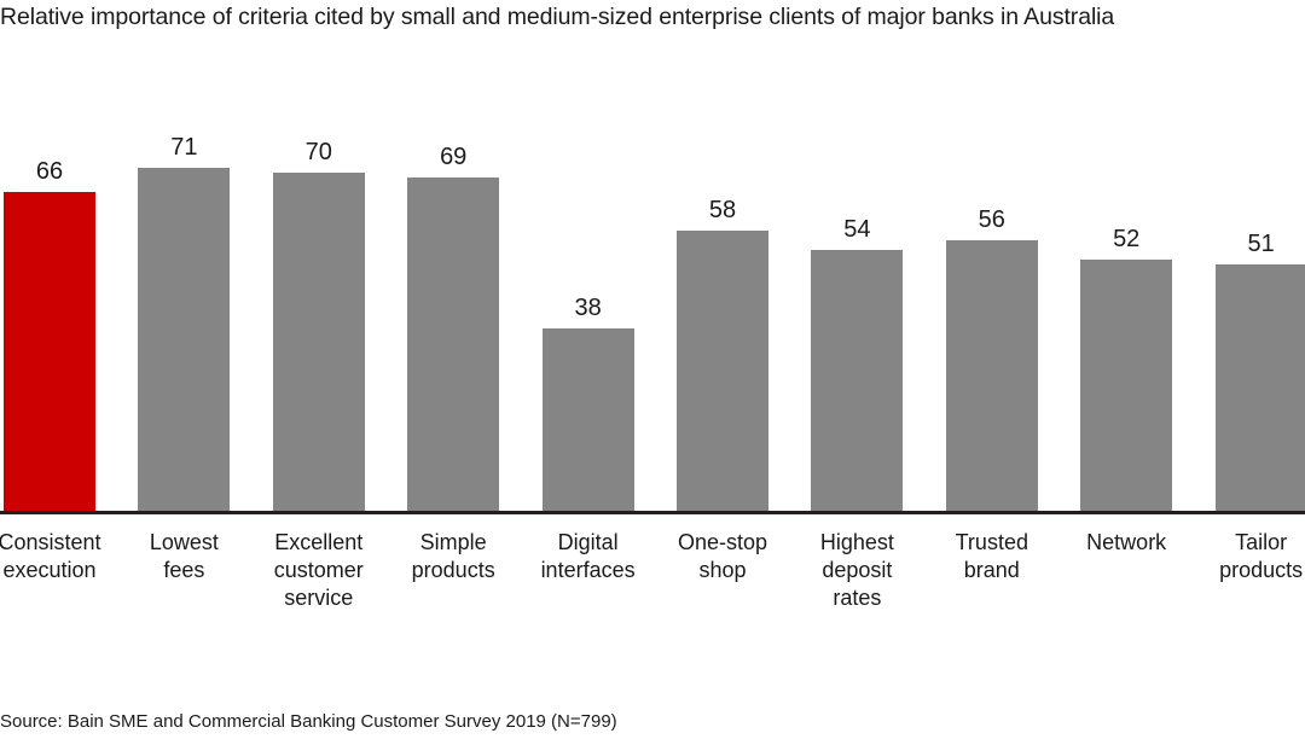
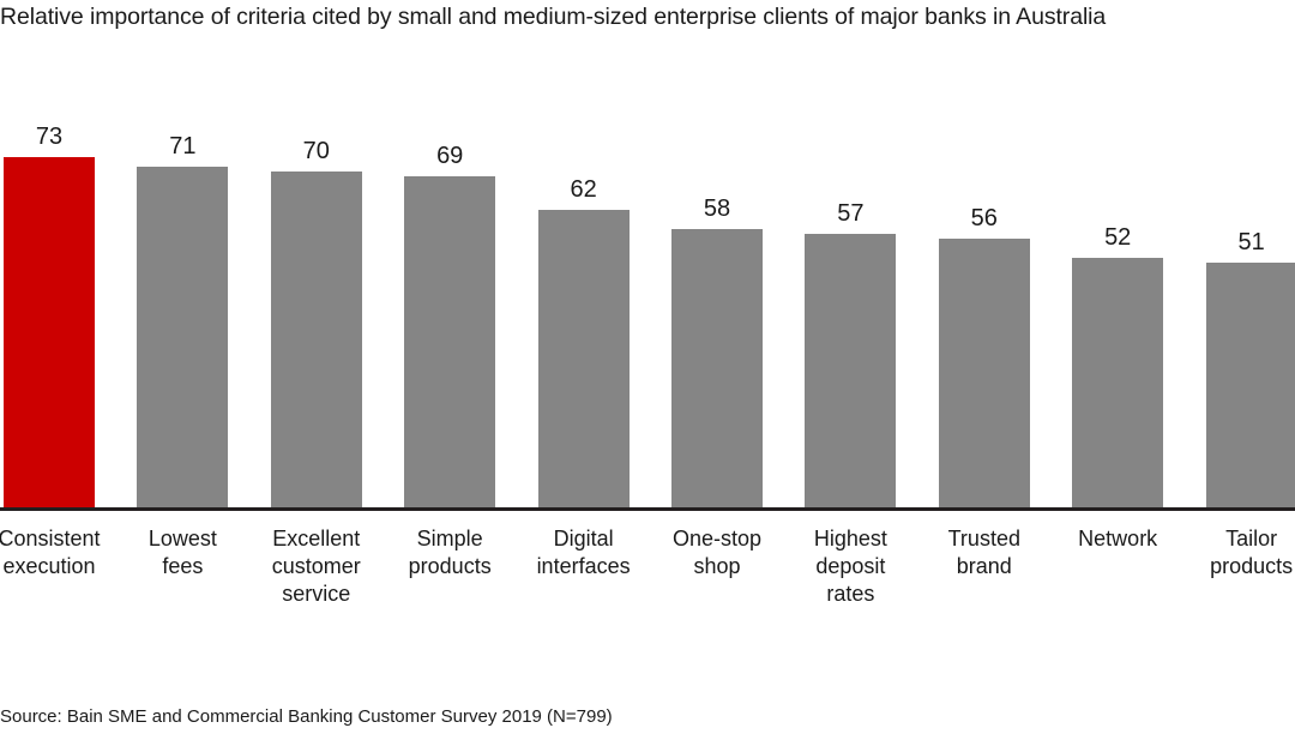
Consistent execution: 66 -> 73
Digital interfaces: 38 -> 62
Highest deposit rates: 54 -> 57
